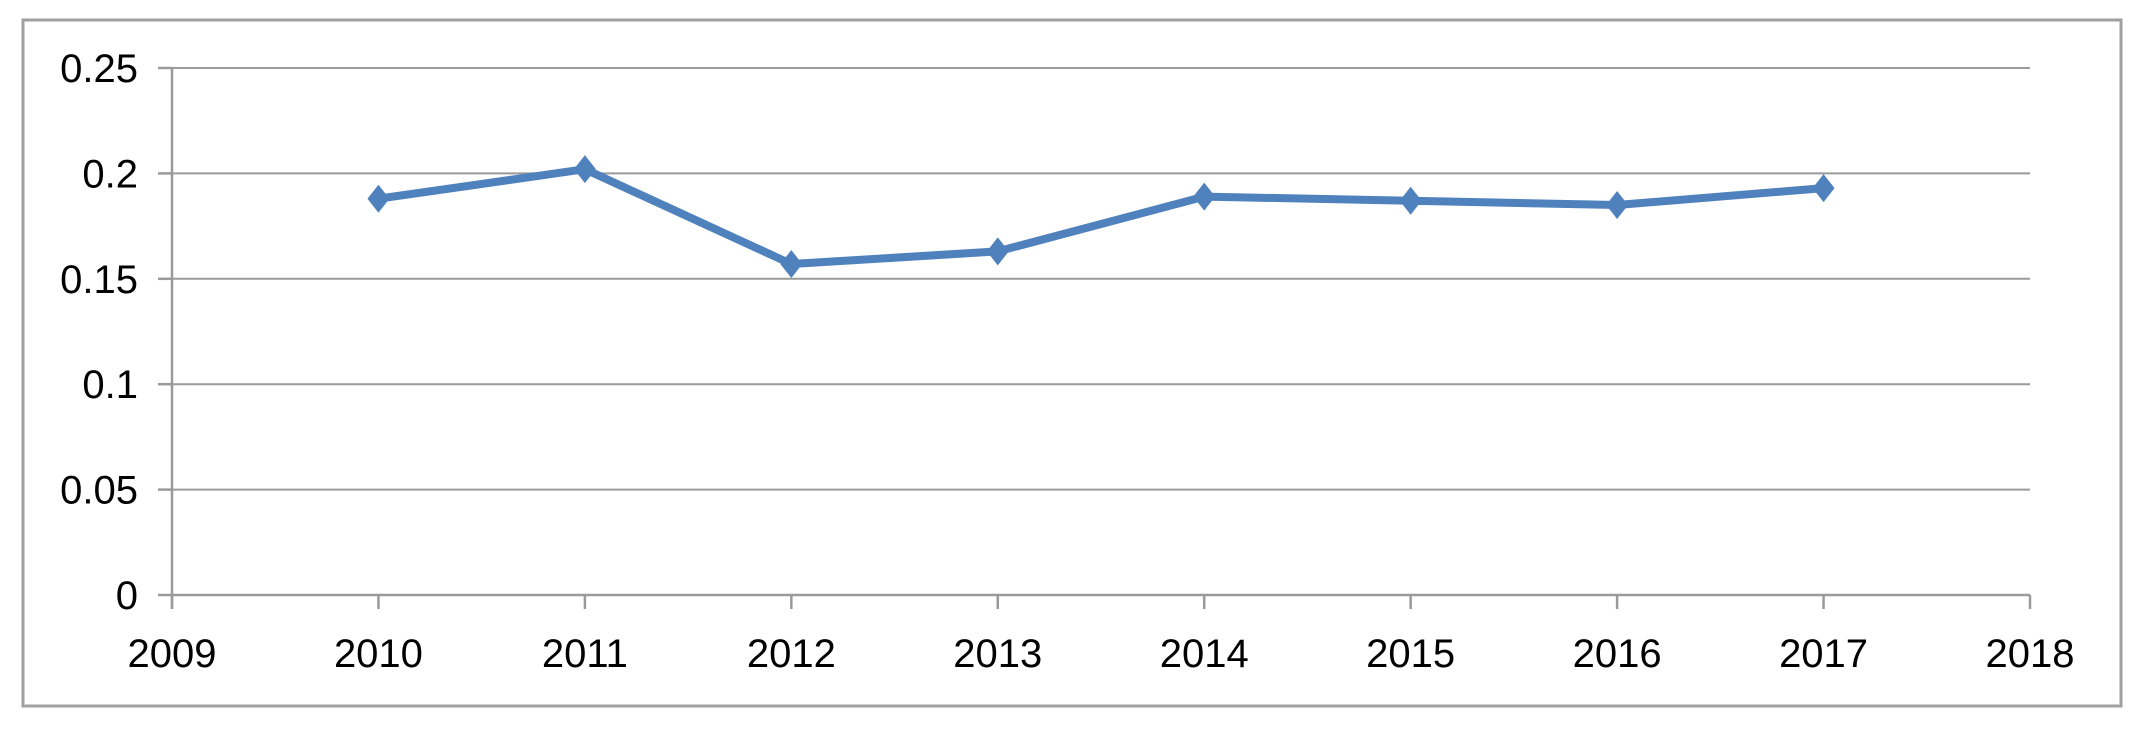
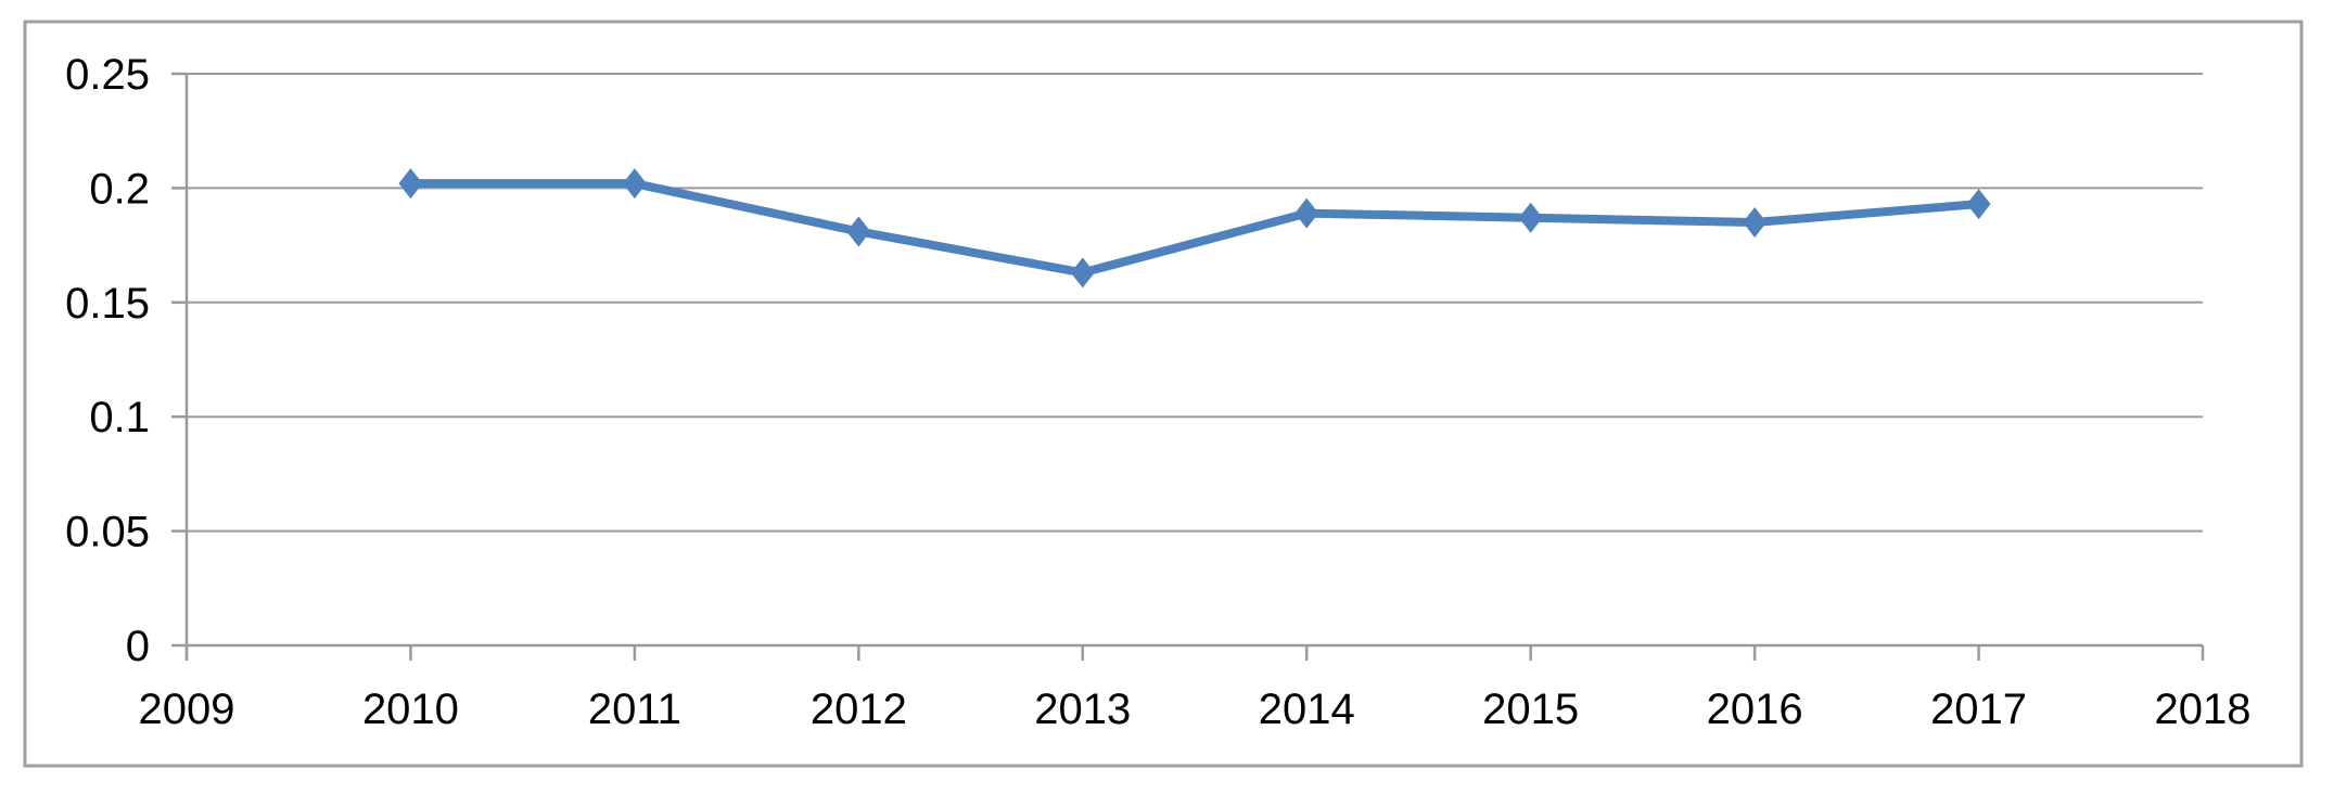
2010: 0.188 -> 0.202
2012: 0.157 -> 0.181
